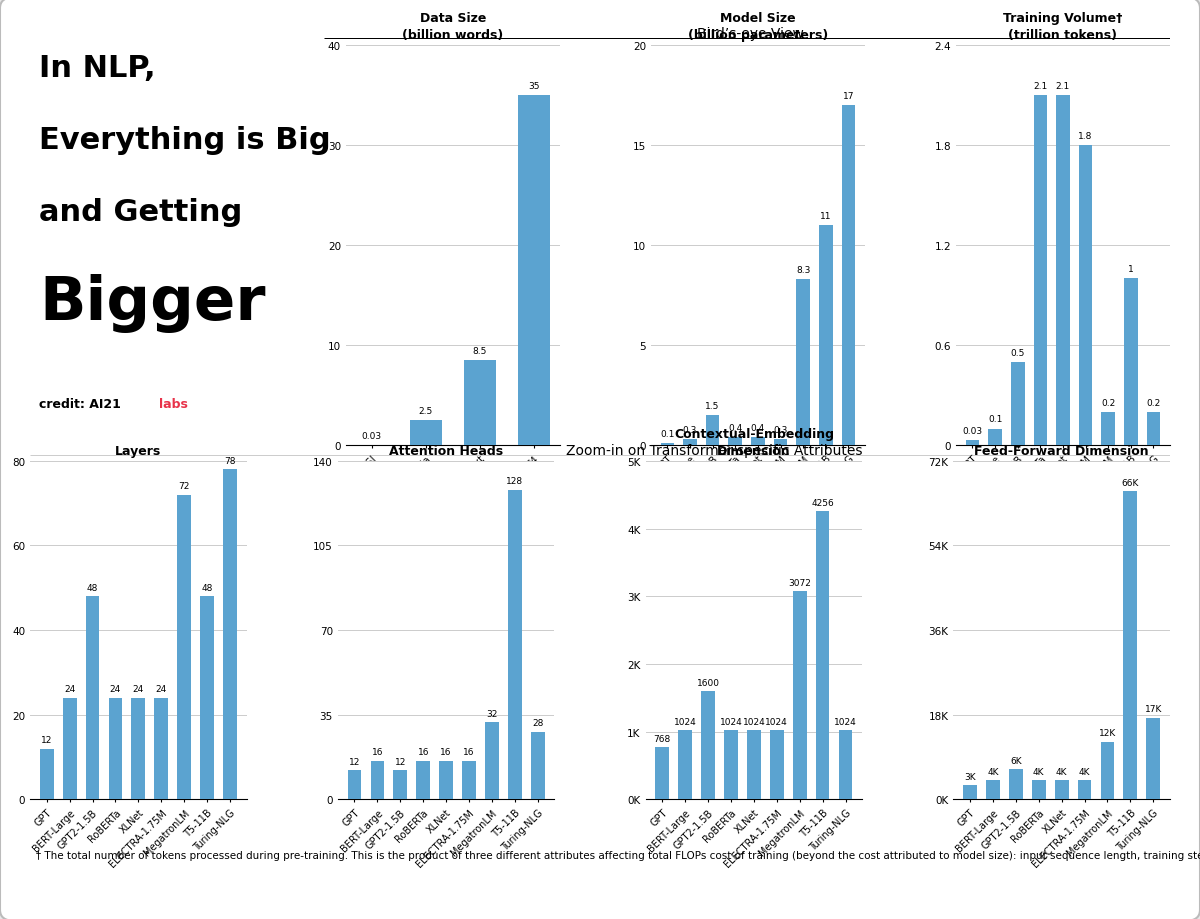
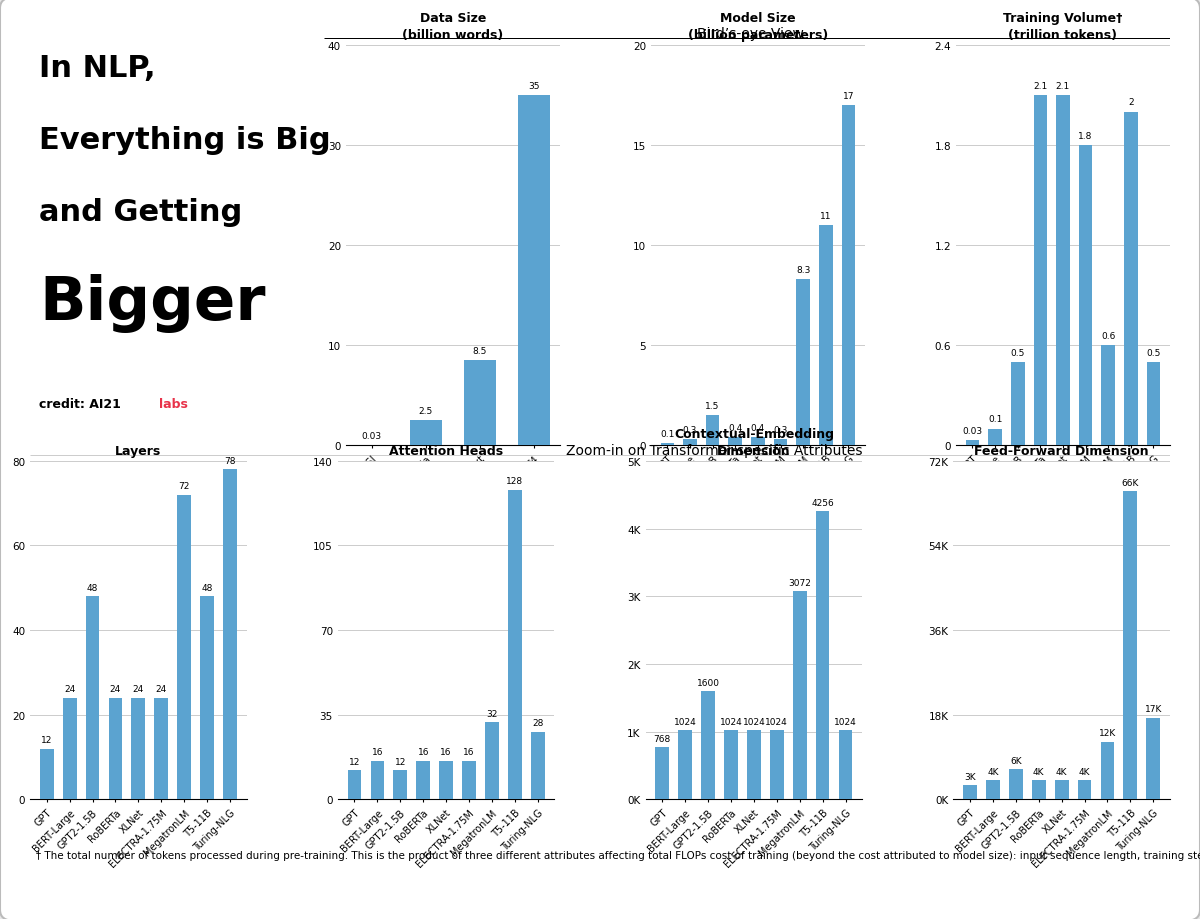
Training Volume† (trillion tokens)/MegatronLM: 0.2 -> 0.6
Training Volume† (trillion tokens)/T5-11B: 1 -> 2
Training Volume† (trillion tokens)/Turing-NLG: 0.2 -> 0.5
